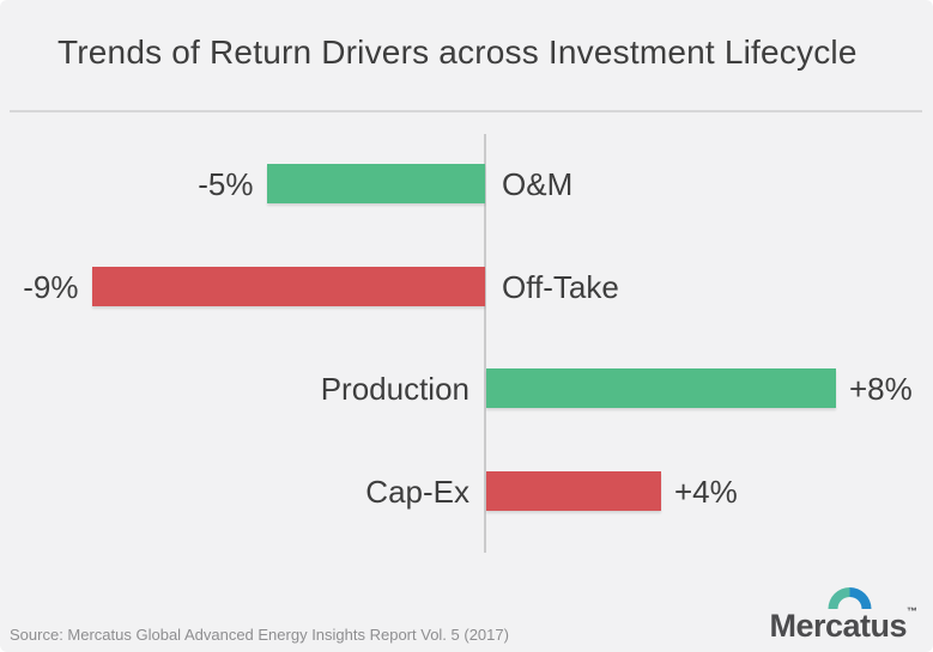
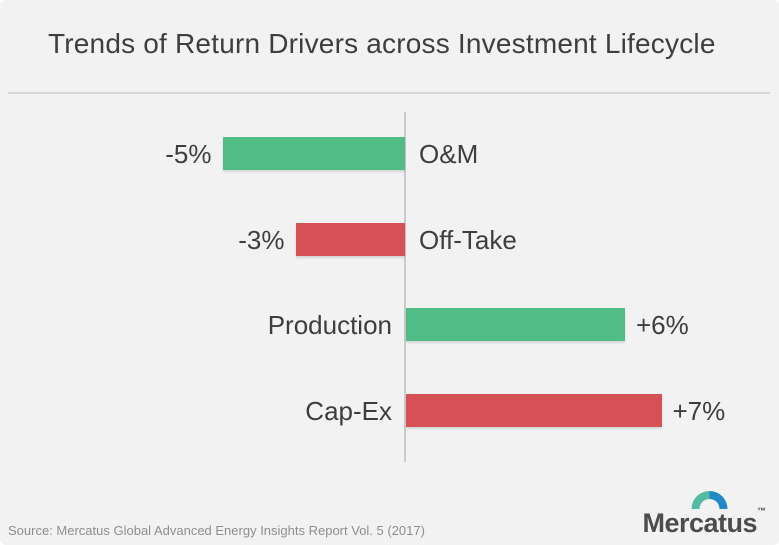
Off-Take: -9% -> -3%
Production: +8% -> +6%
Cap-Ex: +4% -> +7%
